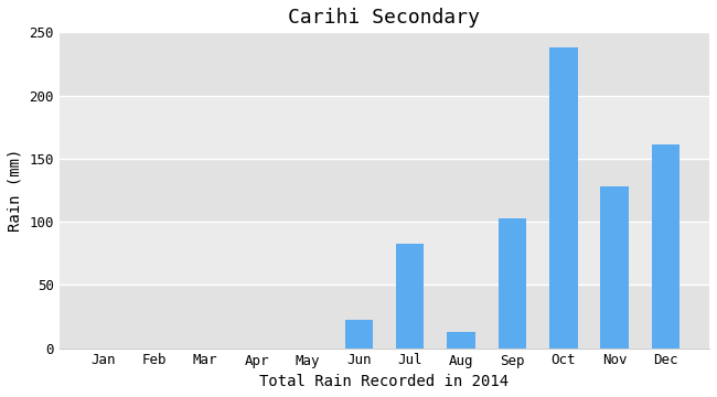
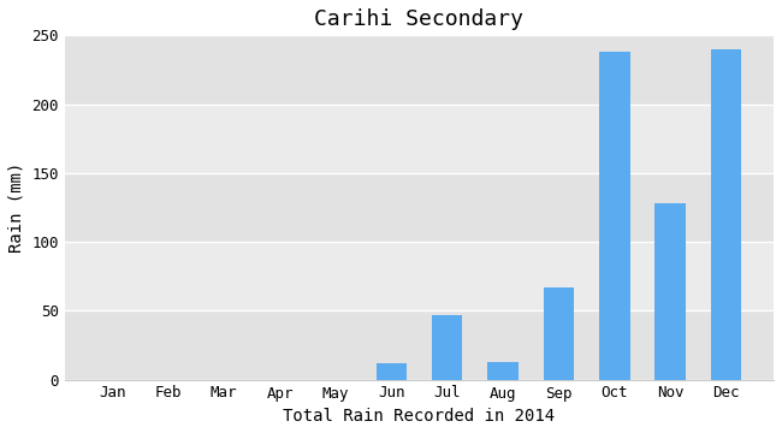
Jun: 22 -> 12
Jul: 83 -> 47
Sep: 103 -> 67
Dec: 161 -> 240
